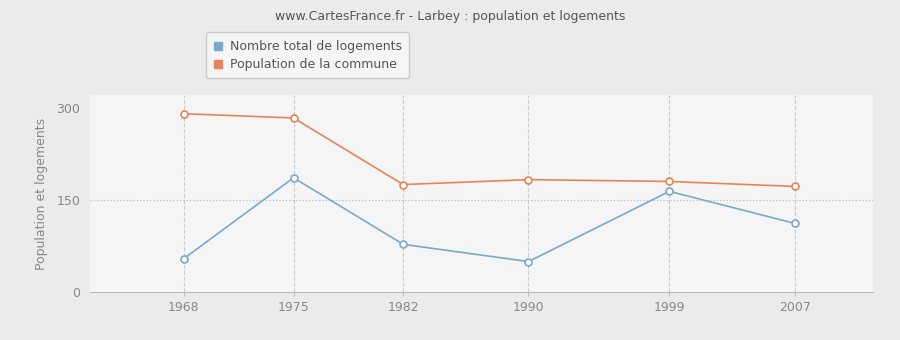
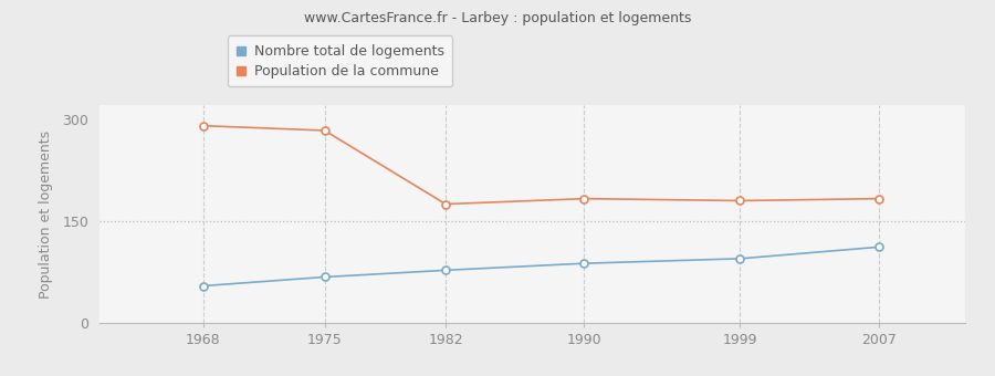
Nombre total de logements/1975: 186 -> 68
Nombre total de logements/1990: 50 -> 88
Nombre total de logements/1999: 164 -> 95
Population de la commune/2007: 172 -> 183
